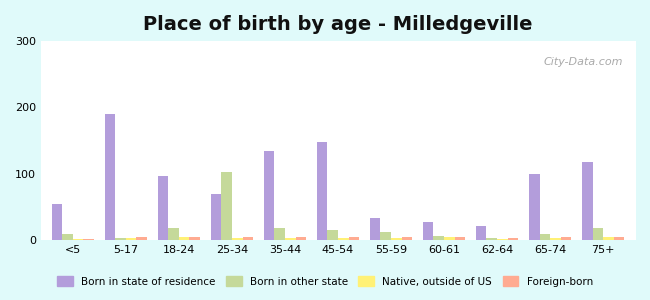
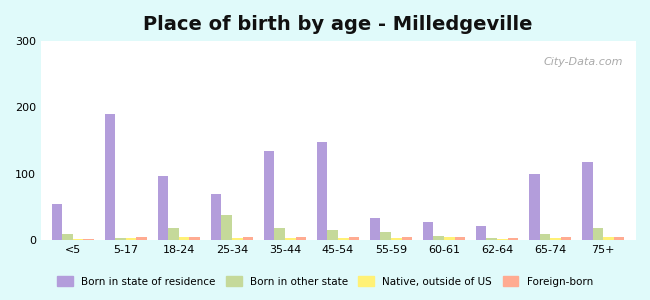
Born in other state/25-34: 102 -> 38
